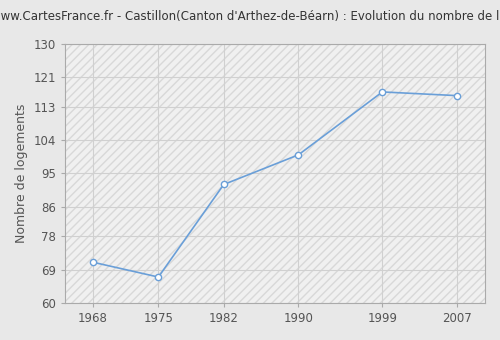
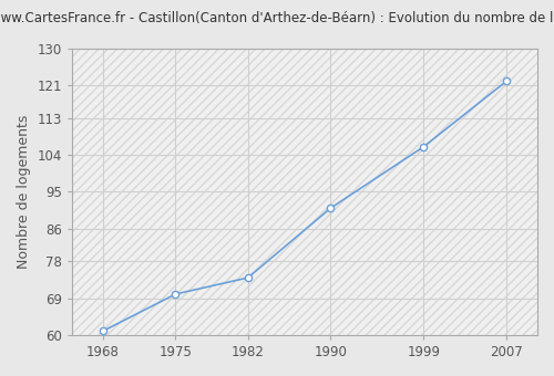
1968: 71 -> 61
1975: 67 -> 70
1982: 92 -> 74
1990: 100 -> 91
1999: 117 -> 106
2007: 116 -> 122
